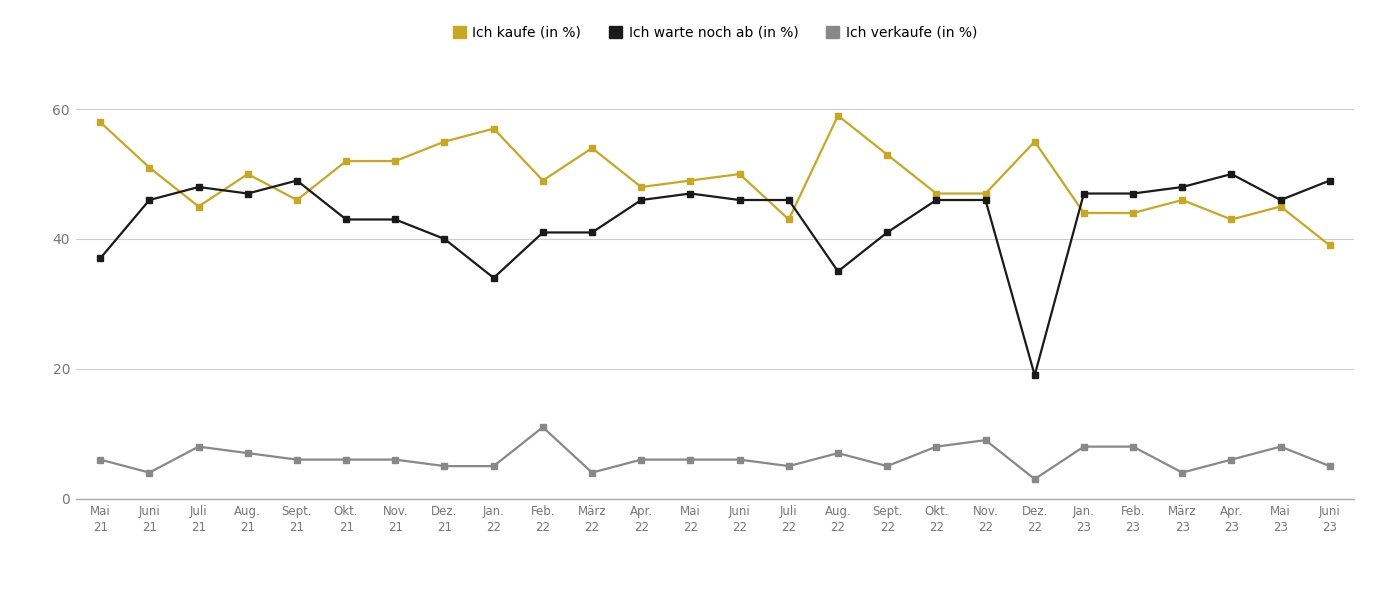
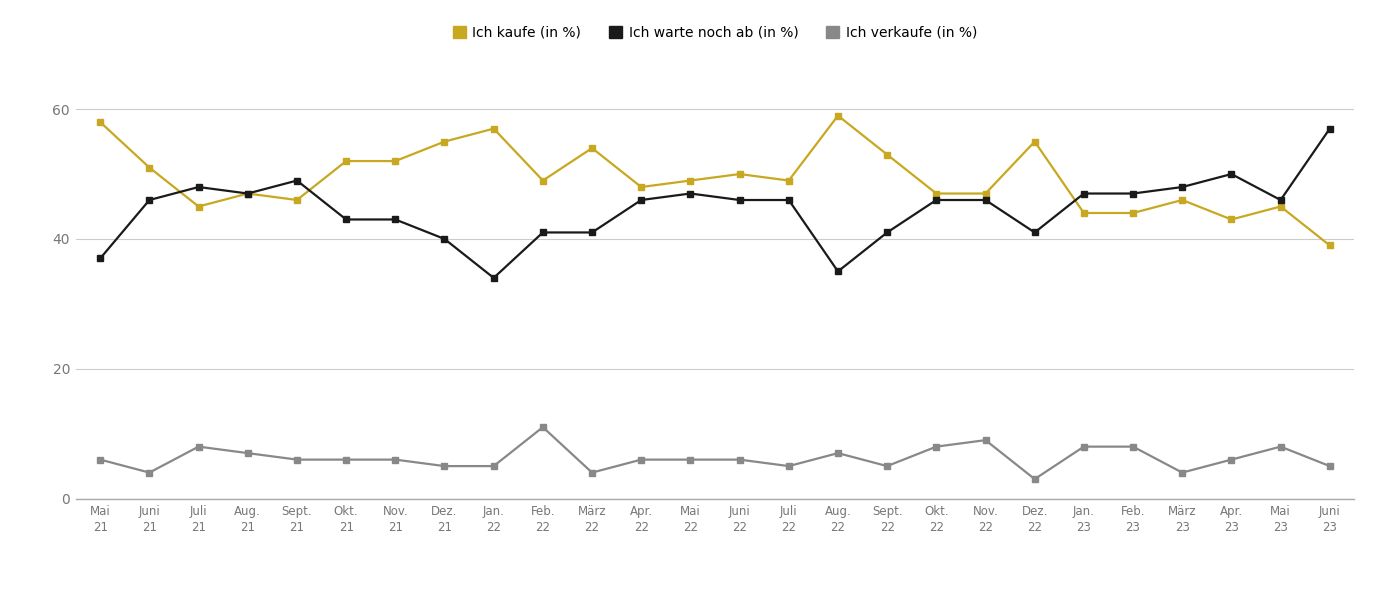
Ich kaufe (in %)/Aug. 21: 50 -> 47
Ich kaufe (in %)/Juli 22: 43 -> 49
Ich warte noch ab (in %)/Dez. 22: 19 -> 41
Ich warte noch ab (in %)/Juni 23: 49 -> 57
